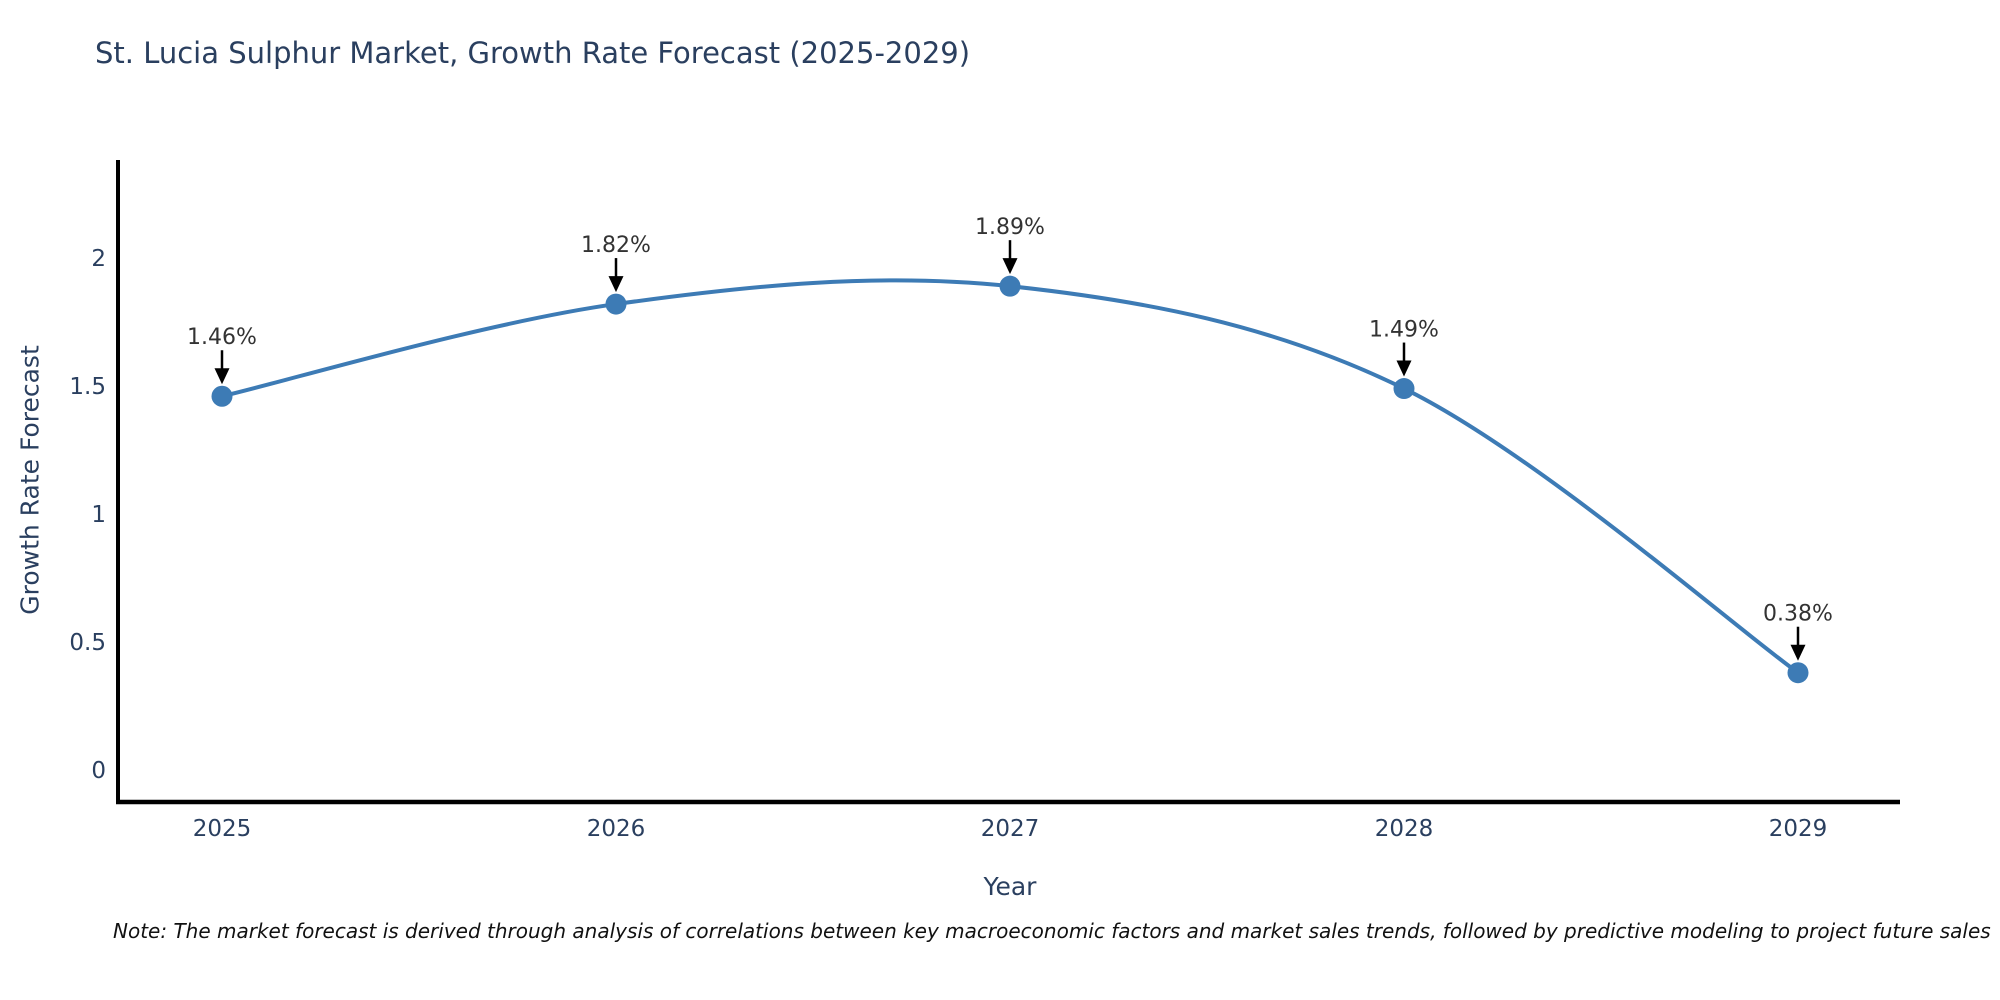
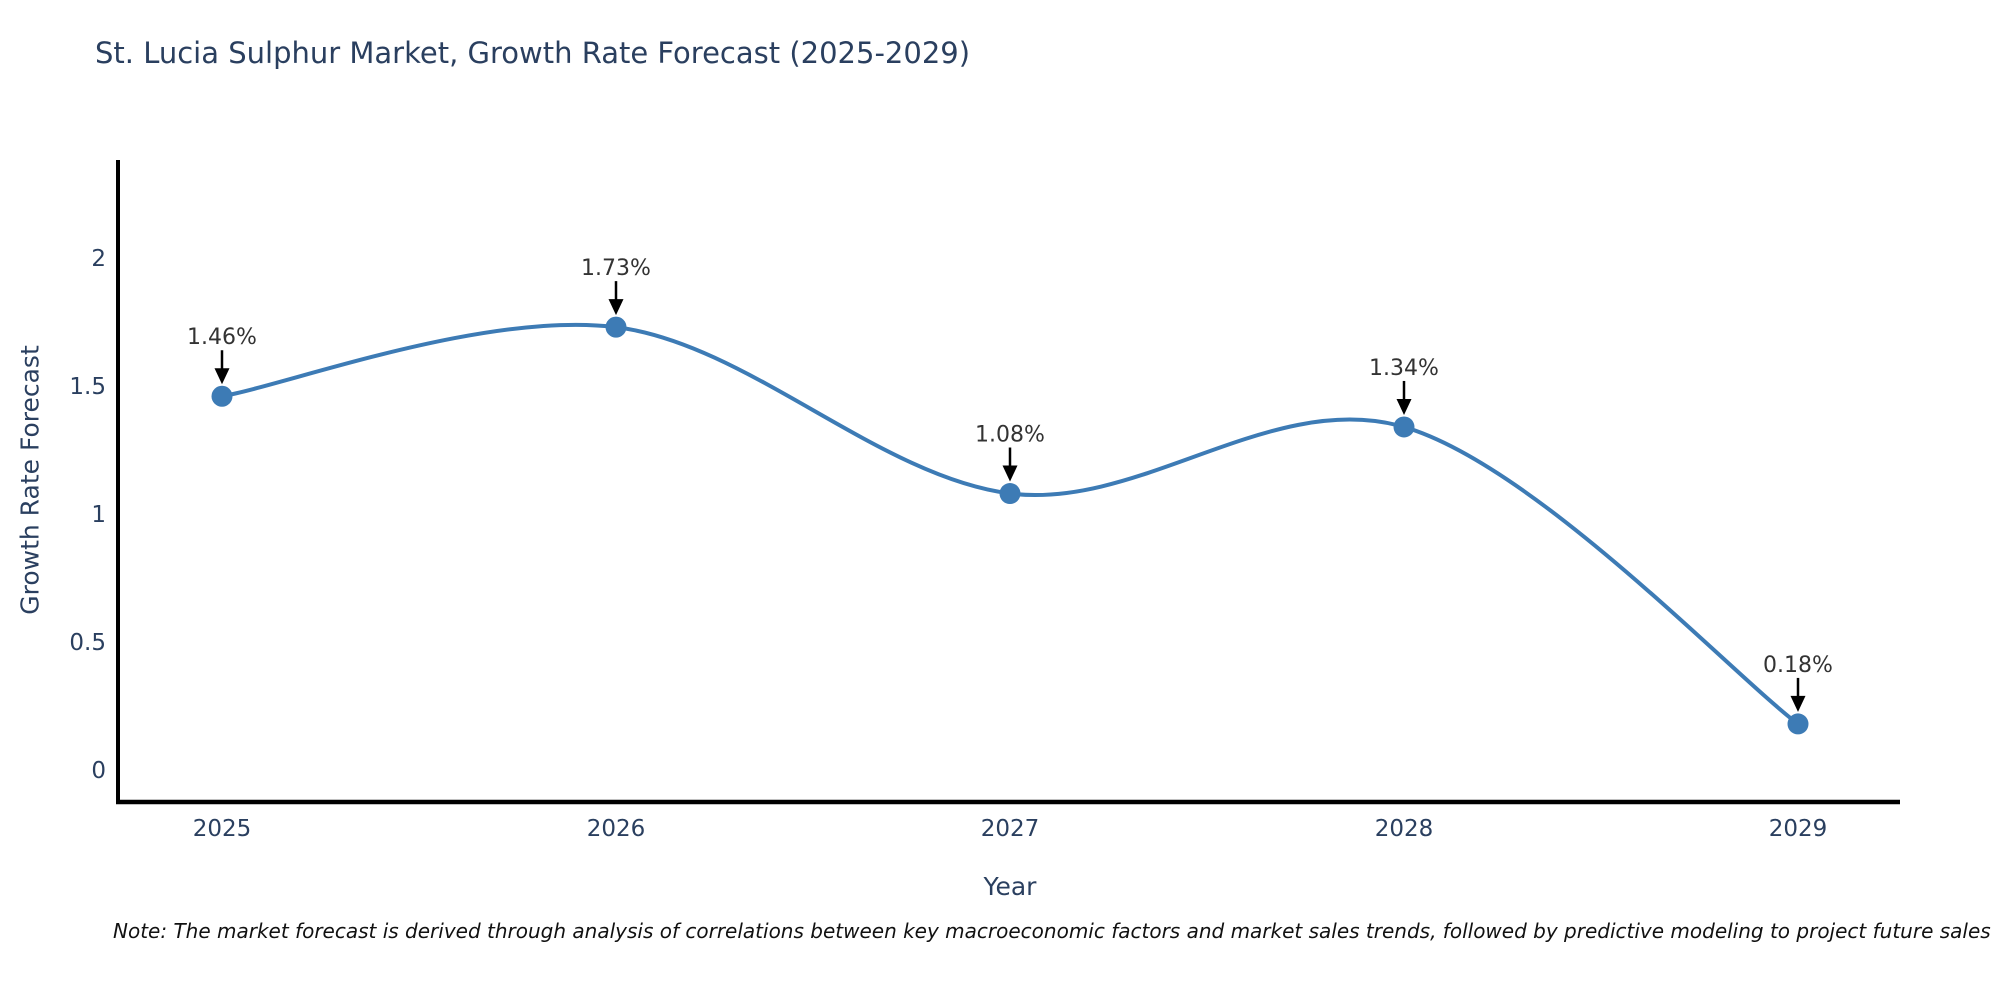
2026: 1.82% -> 1.73%
2027: 1.89% -> 1.08%
2028: 1.49% -> 1.34%
2029: 0.38% -> 0.18%
